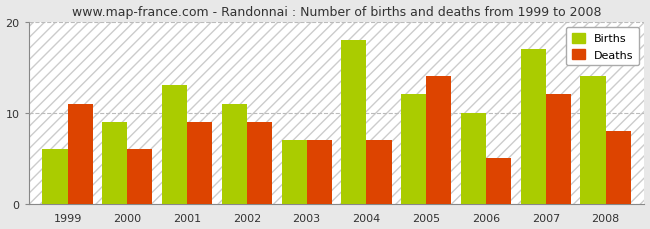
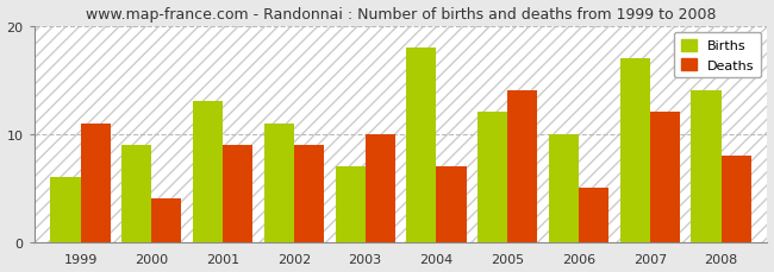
Deaths/2000: 6 -> 4
Deaths/2003: 7 -> 10
